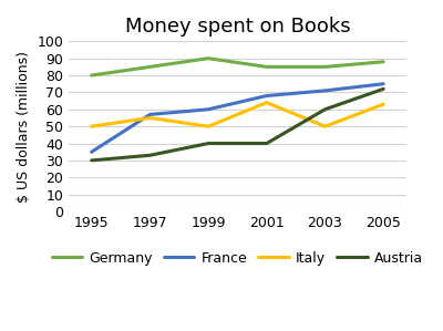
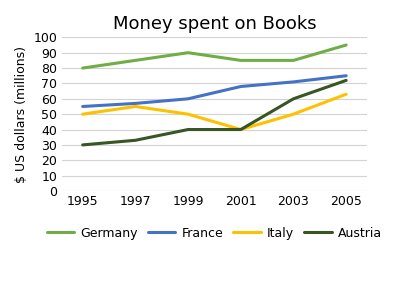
France/1995: 35 -> 55
Italy/2001: 64 -> 40
Germany/2005: 88 -> 95
